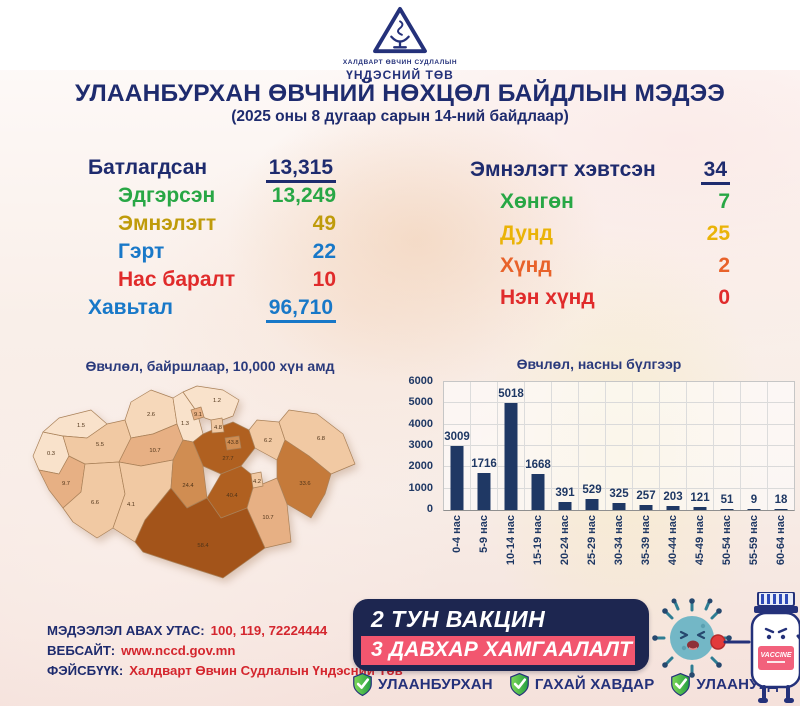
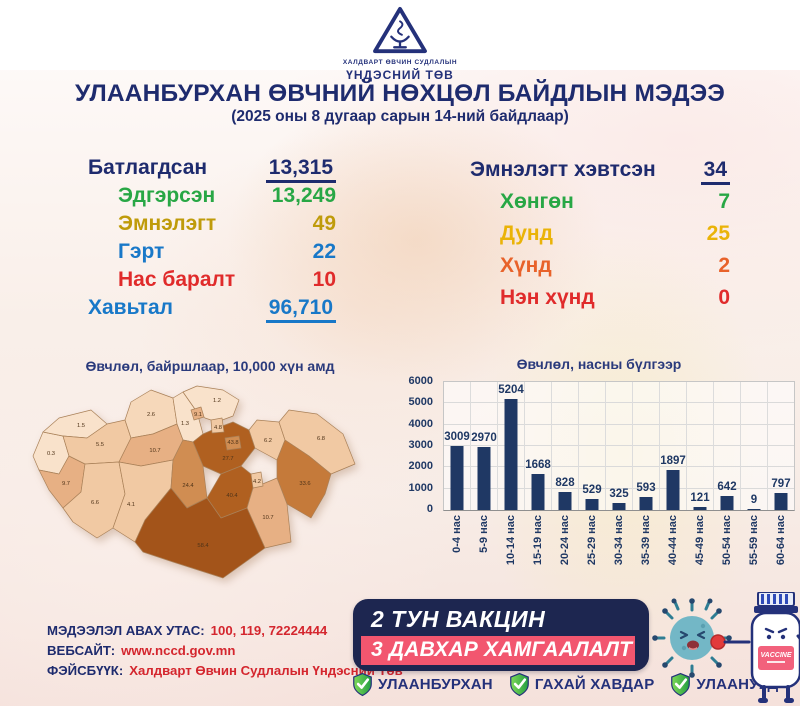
Өвчлөл, насны бүлгээр/5-9 нас: 1716 -> 2970
Өвчлөл, насны бүлгээр/10-14 нас: 5018 -> 5204
Өвчлөл, насны бүлгээр/20-24 нас: 391 -> 828
Өвчлөл, насны бүлгээр/35-39 нас: 257 -> 593
Өвчлөл, насны бүлгээр/40-44 нас: 203 -> 1897
Өвчлөл, насны бүлгээр/50-54 нас: 51 -> 642
Өвчлөл, насны бүлгээр/60-64 нас: 18 -> 797
